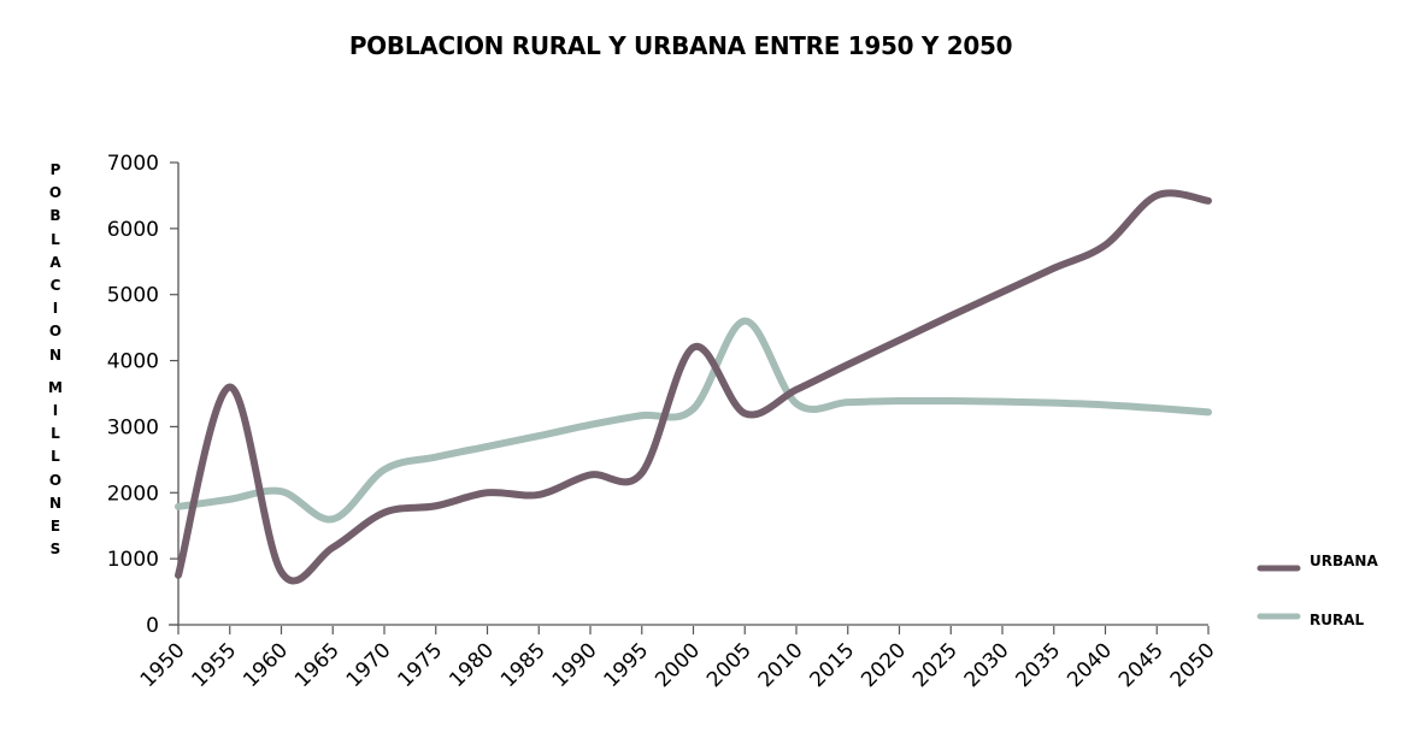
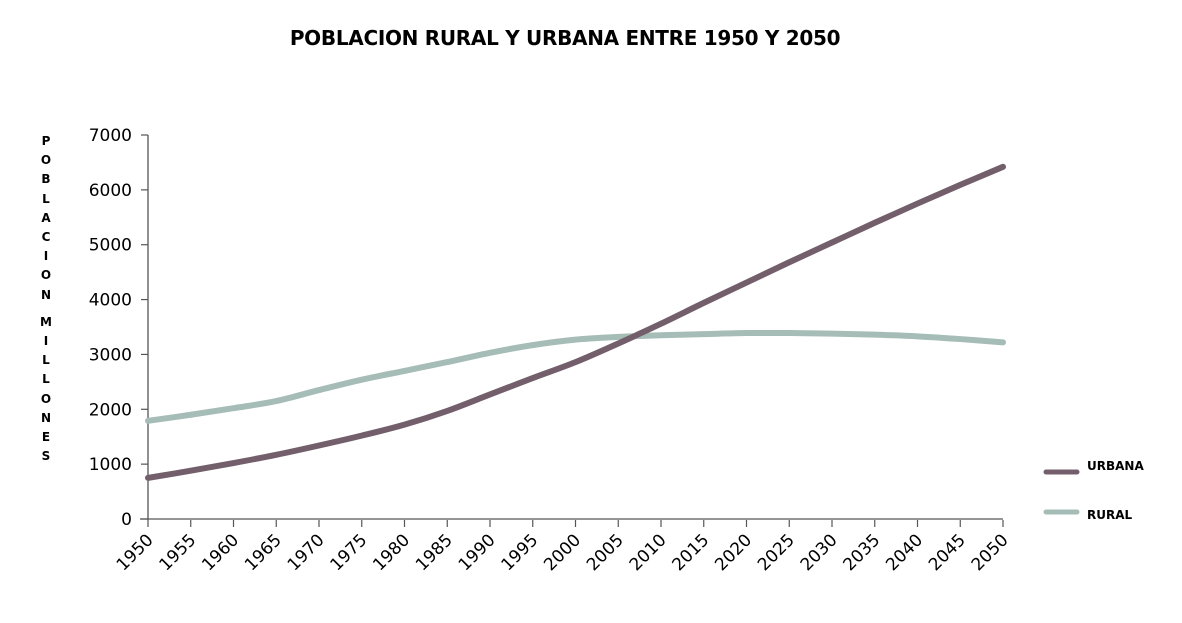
URBANA/1955: 3600 -> 900
URBANA/1960: 800 -> 1000
RURAL/1965: 1600 -> 2200
URBANA/1970: 1700 -> 1300
URBANA/1975: 1800 -> 1500
URBANA/1980: 2000 -> 1700
URBANA/1995: 2300 -> 2600
URBANA/2000: 4200 -> 2900
RURAL/2005: 4600 -> 3300
URBANA/2045: 6500 -> 6100
